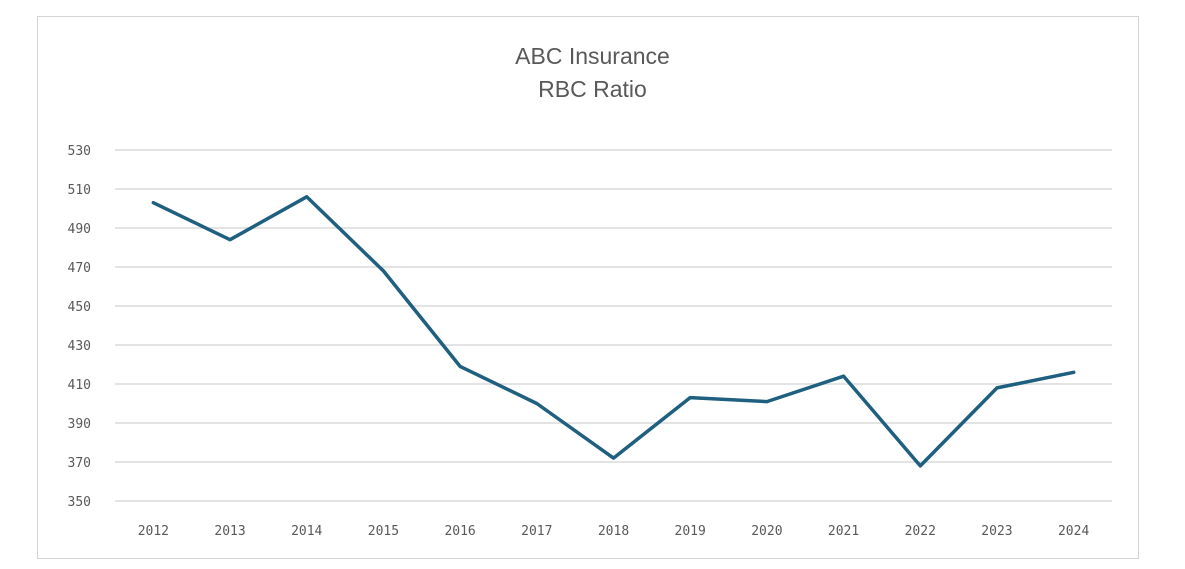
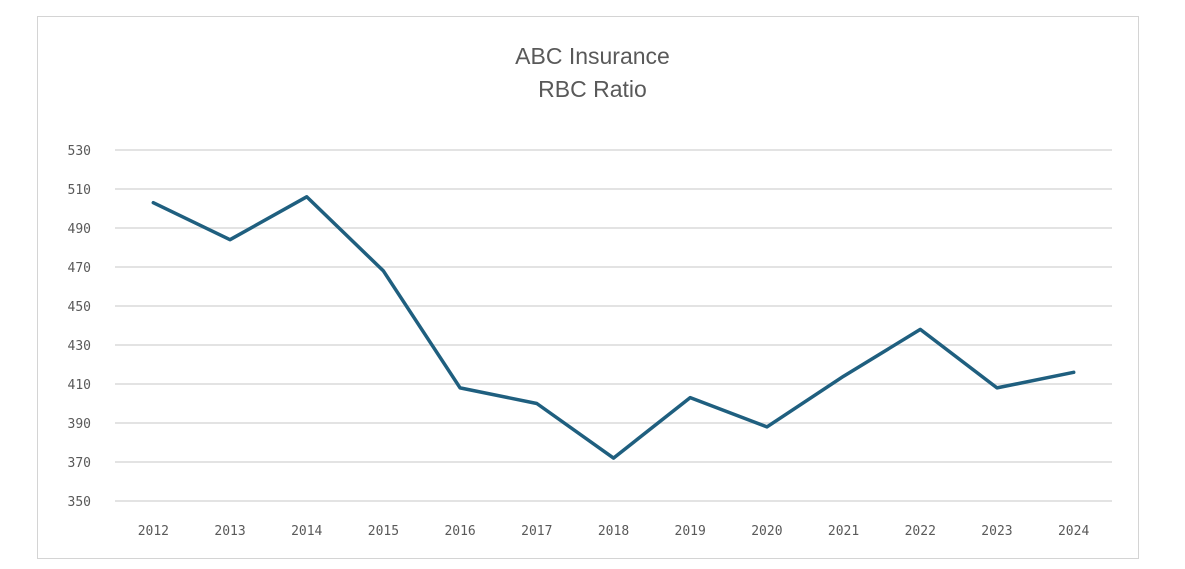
2016: 419 -> 408
2020: 401 -> 388
2022: 368 -> 438
